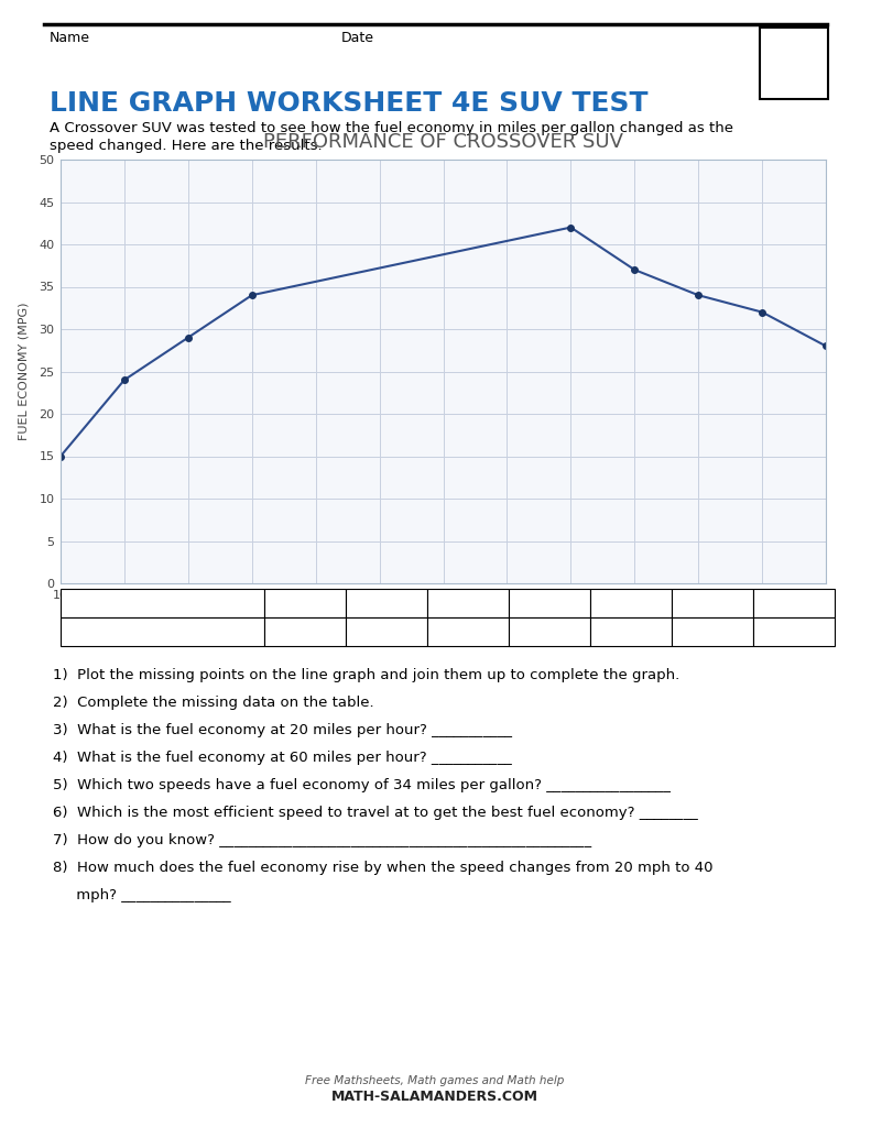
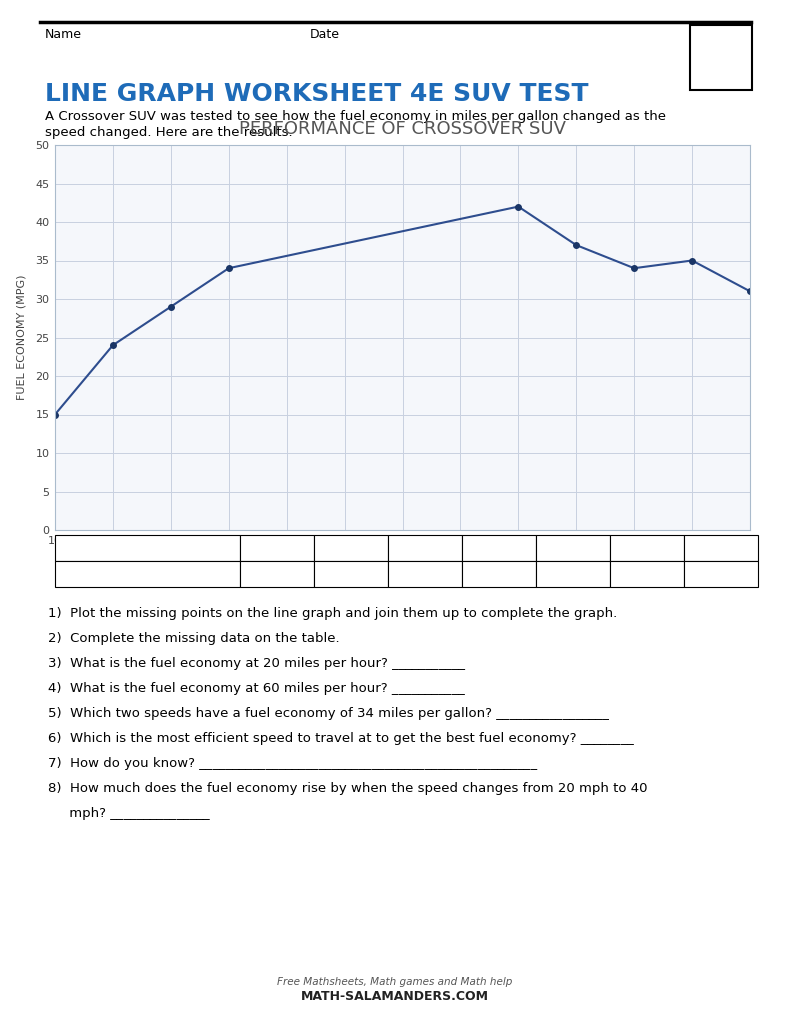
65: 32 -> 35
70: 28 -> 31
